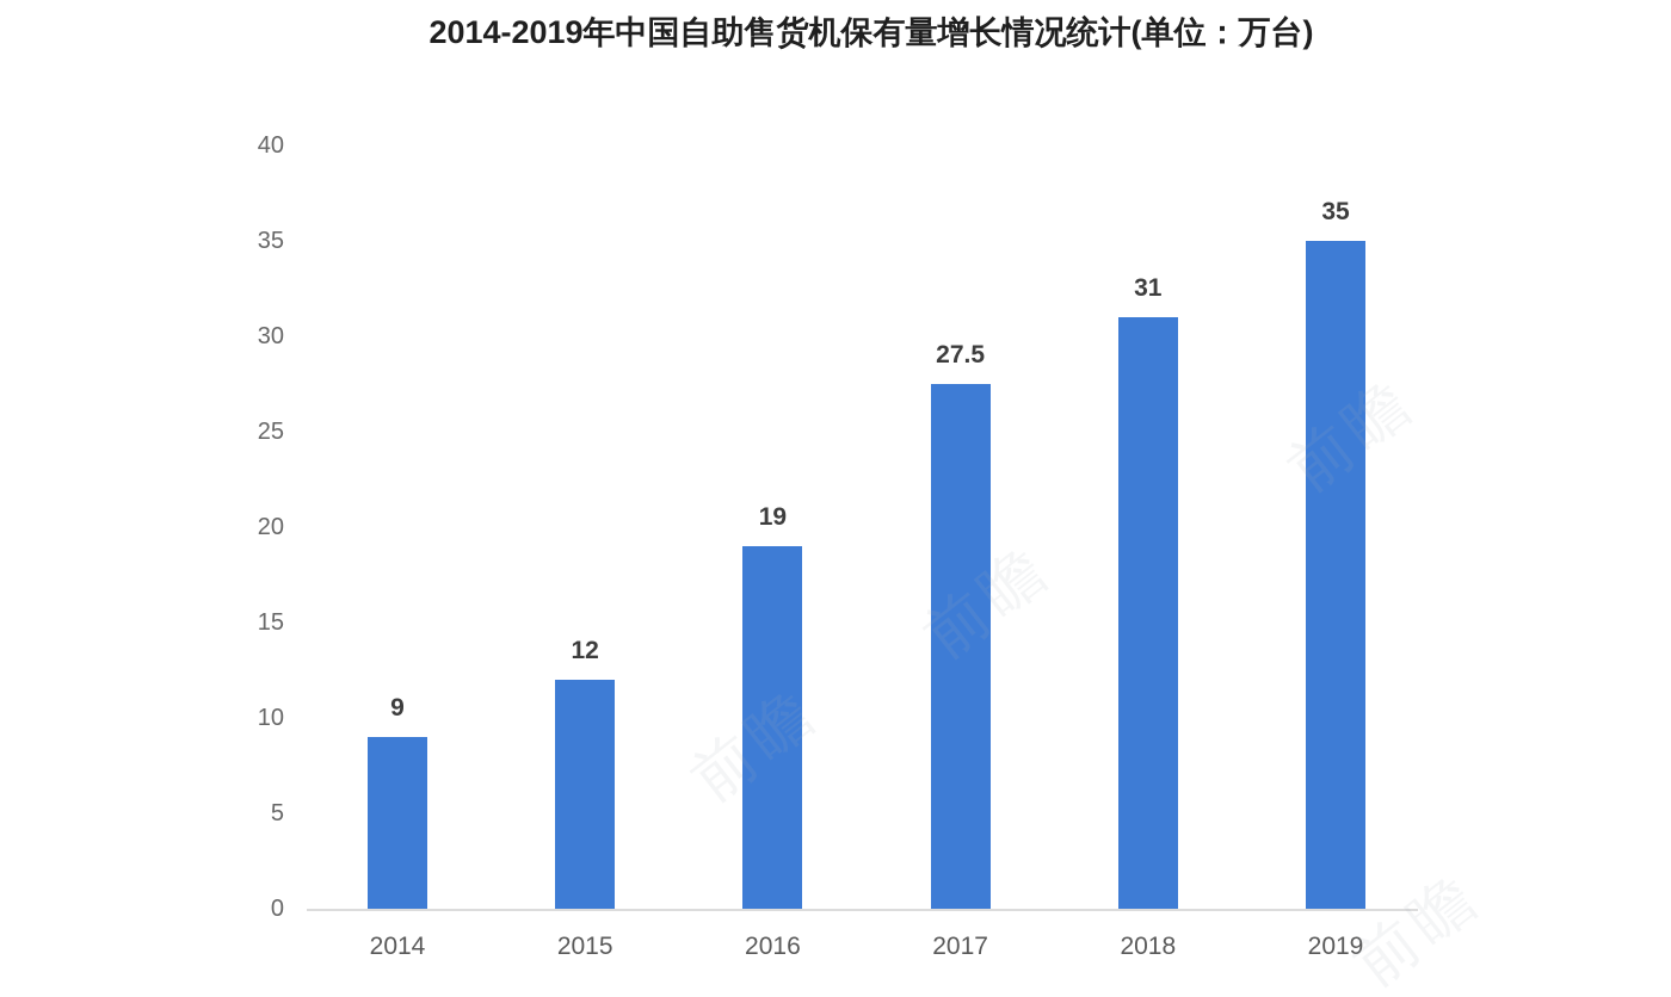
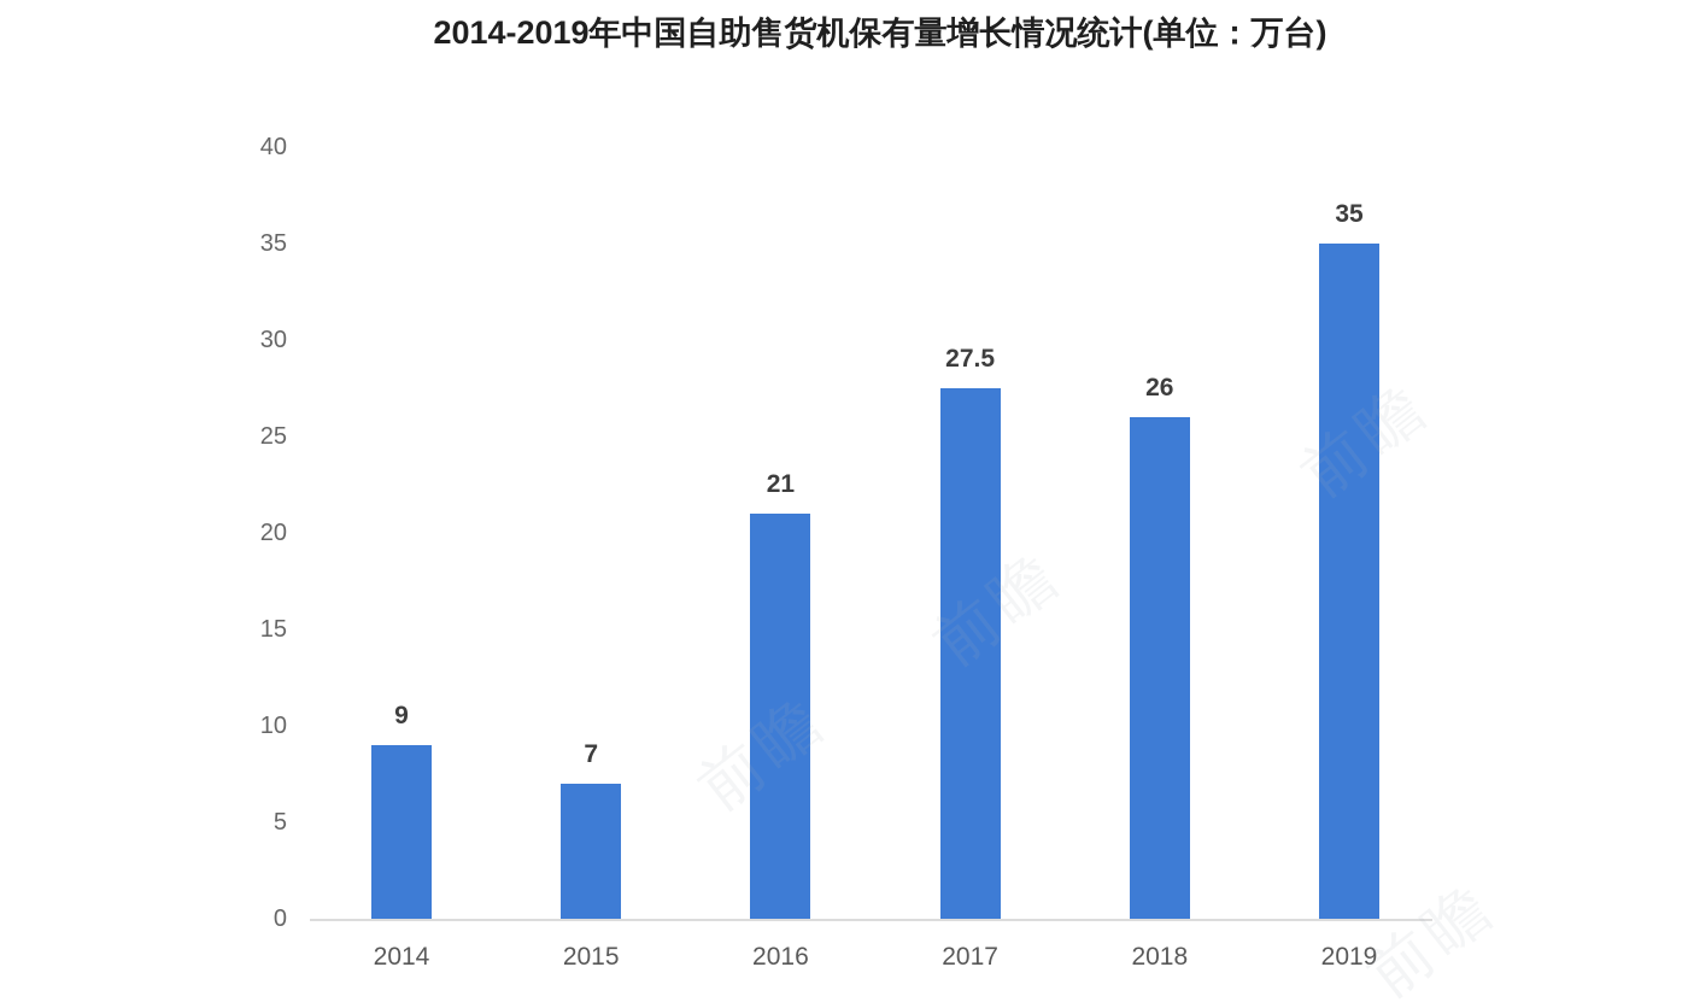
2015: 12 -> 7
2016: 19 -> 21
2018: 31 -> 26
